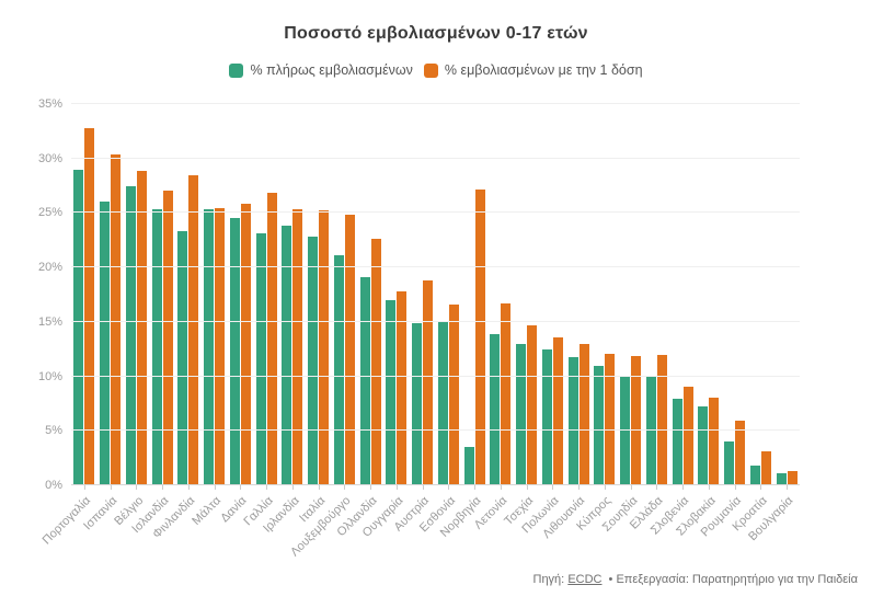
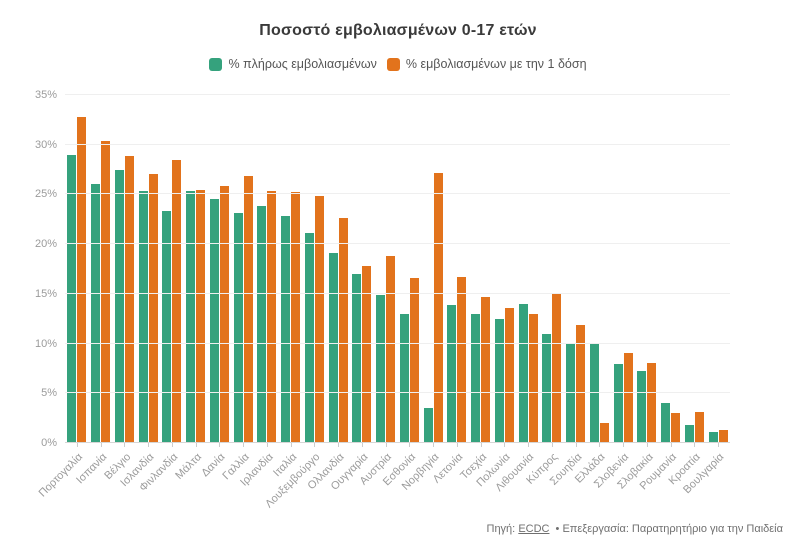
% πλήρως εμβολιασμένων/Εσθονία: 15% -> 13%
% πλήρως εμβολιασμένων/Λιθουανία: 12% -> 14%
% εμβολιασμένων με την 1 δόση/Κύπρος: 12% -> 15%
% εμβολιασμένων με την 1 δόση/Ελλάδα: 12% -> 2%
% εμβολιασμένων με την 1 δόση/Ρουμανία: 6% -> 3%
